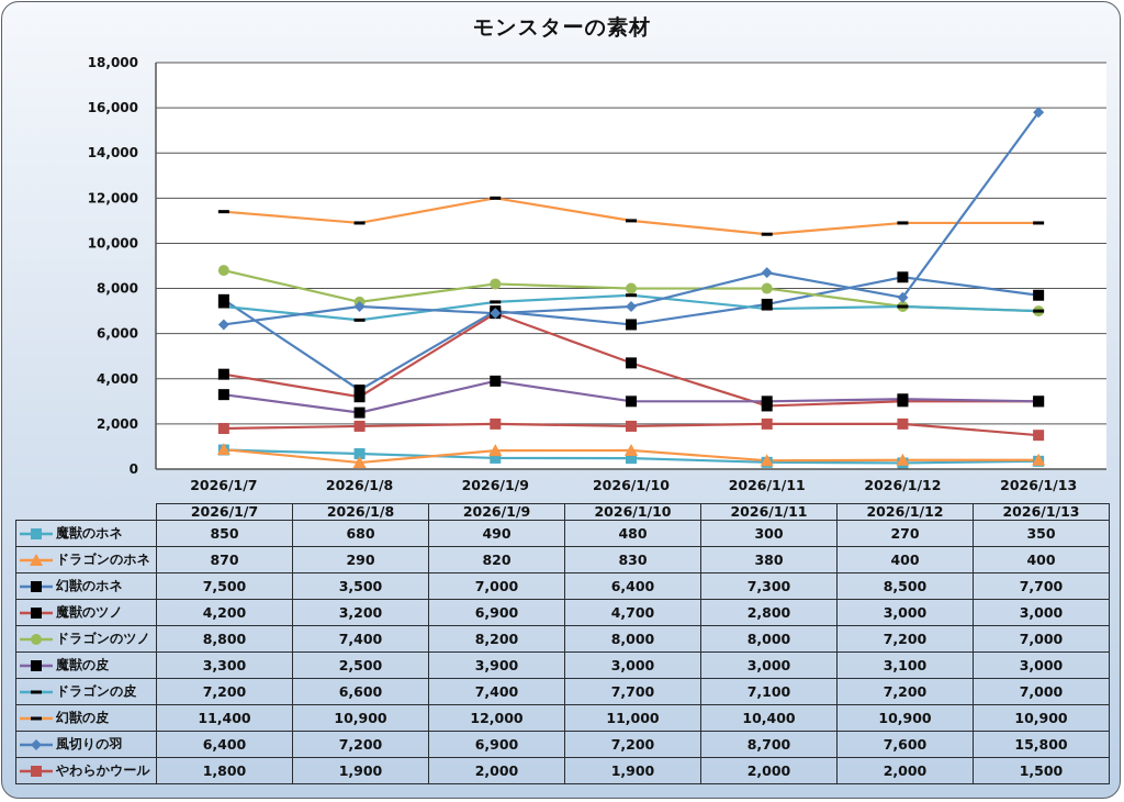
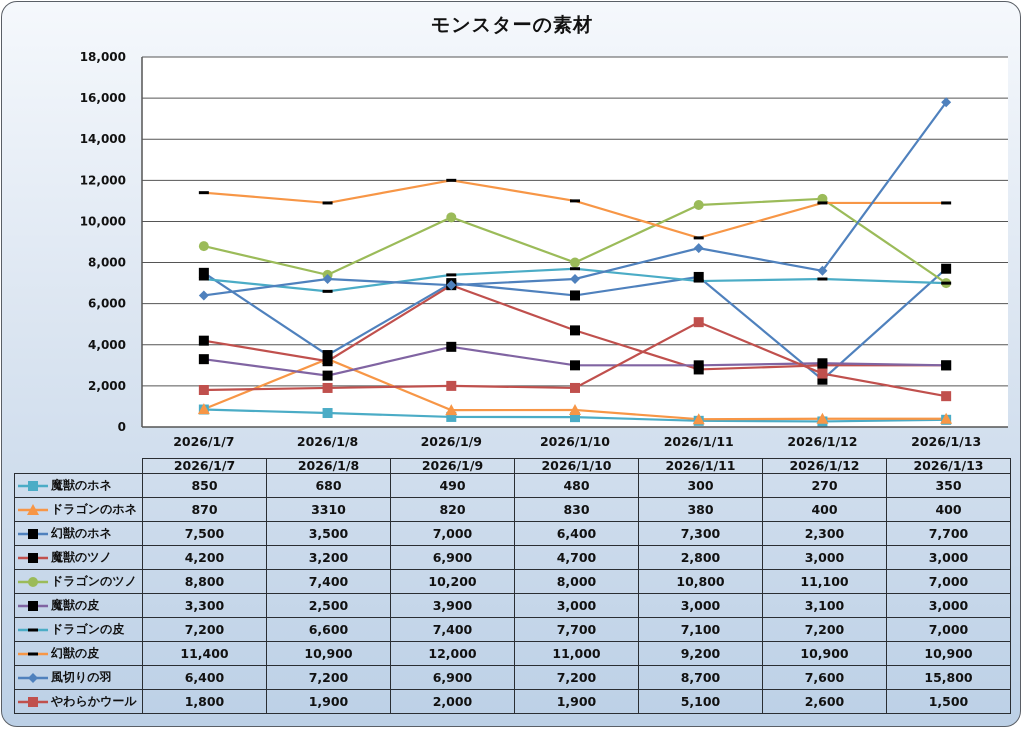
ドラゴンのホネ/2026/1/8: 290 -> 3310
ドラゴンのツノ/2026/1/9: 8,200 -> 10,200
ドラゴンのツノ/2026/1/11: 8,000 -> 10,800
幻獣の皮/2026/1/11: 10,400 -> 9,200
やわらかウール/2026/1/11: 2,000 -> 5,100
幻獣のホネ/2026/1/12: 8,500 -> 2,300
ドラゴンのツノ/2026/1/12: 7,200 -> 11,100
やわらかウール/2026/1/12: 2,000 -> 2,600
